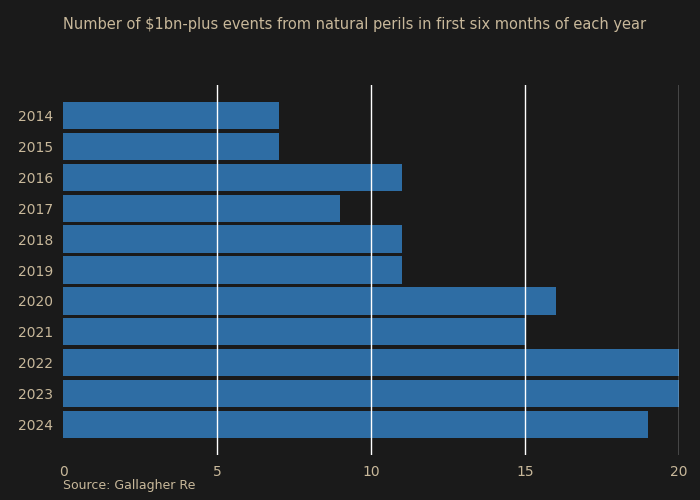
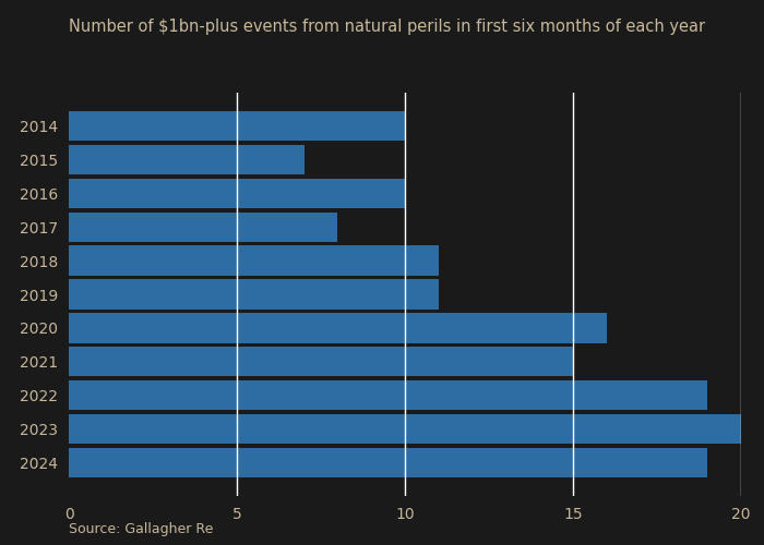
2014: 7 -> 10
2016: 11 -> 10
2017: 9 -> 8
2022: 20 -> 19
